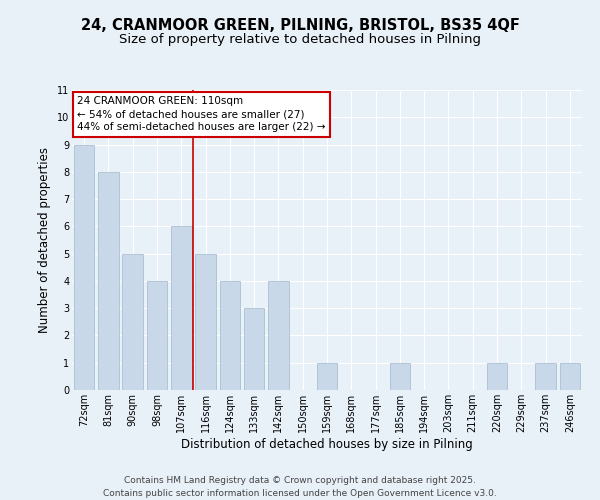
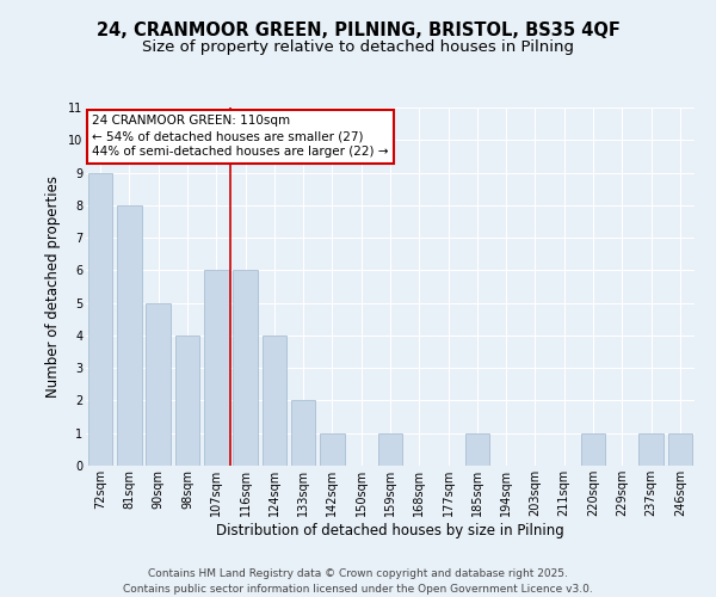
116sqm: 5 -> 6
133sqm: 3 -> 2
142sqm: 4 -> 1
